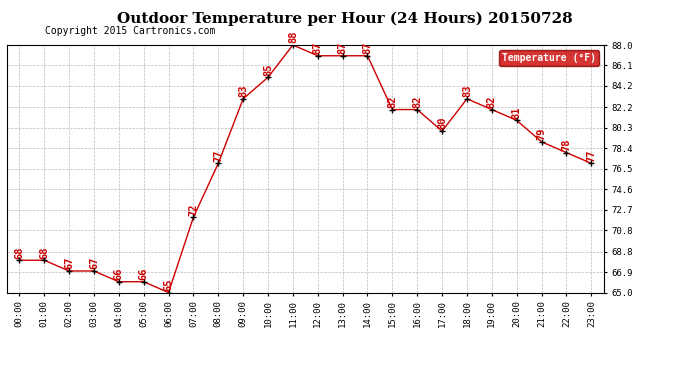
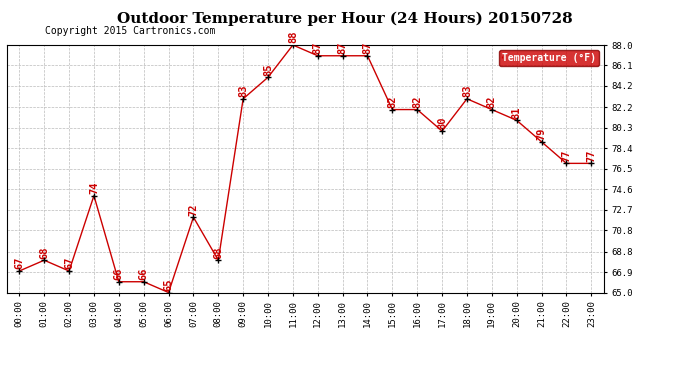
00:00: 68 -> 67
03:00: 67 -> 74
08:00: 77 -> 68
22:00: 78 -> 77
